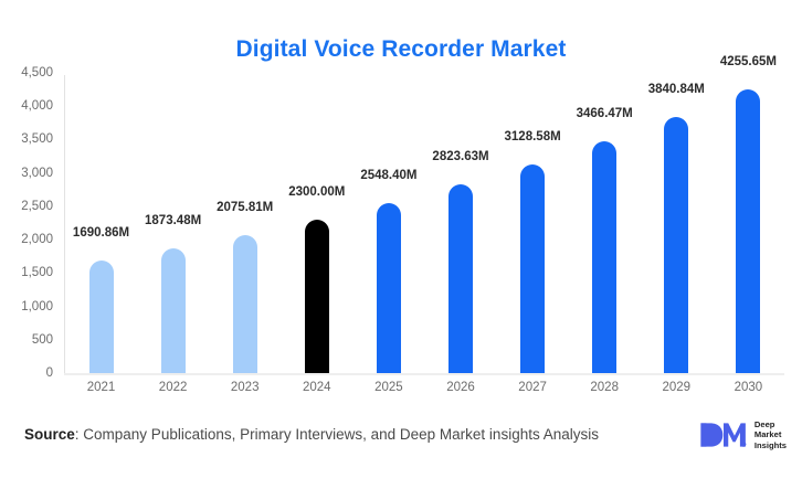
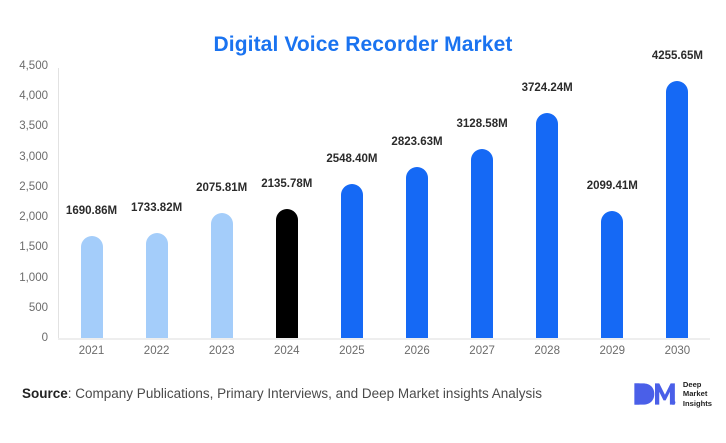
2022: 1873.48M -> 1733.82M
2024: 2300.00M -> 2135.78M
2028: 3466.47M -> 3724.24M
2029: 3840.84M -> 2099.41M
